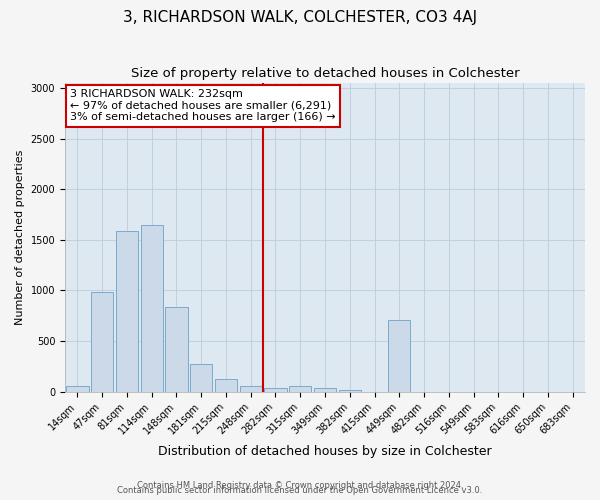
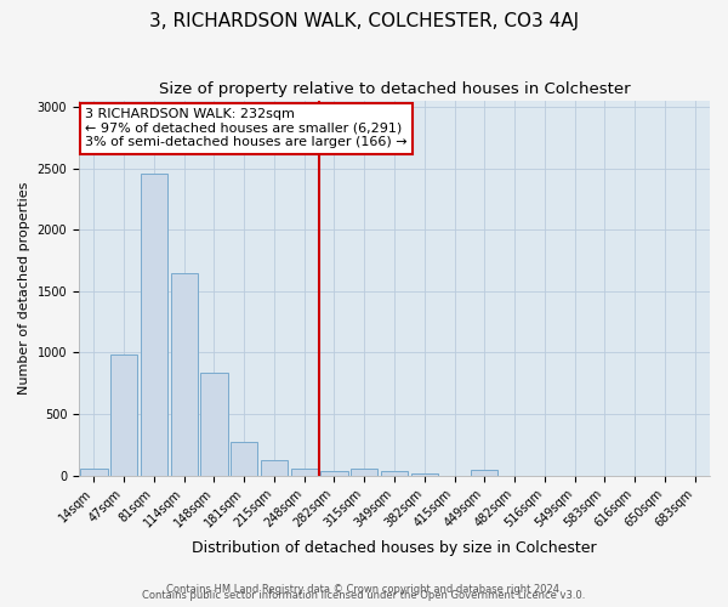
81sqm: 1590 -> 2460
449sqm: 710 -> 40
